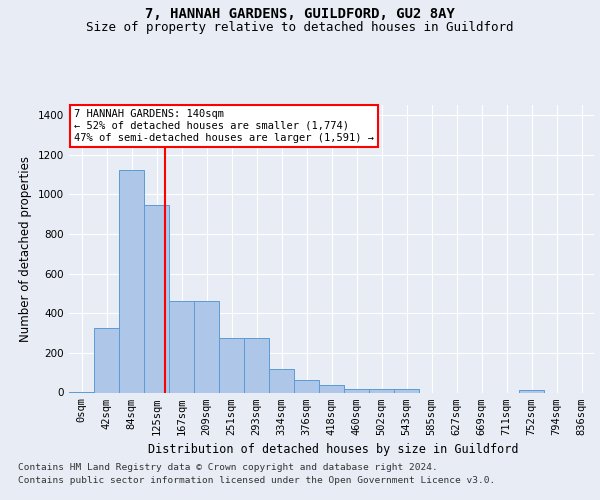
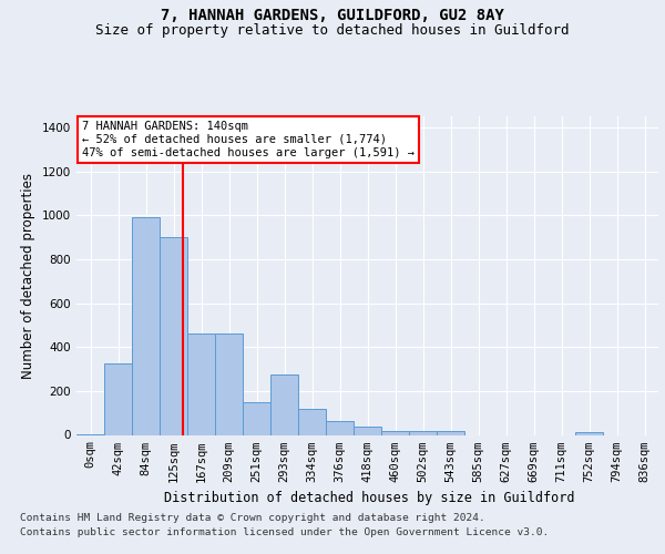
84sqm: 1120 -> 990
125sqm: 940 -> 900
251sqm: 280 -> 150
